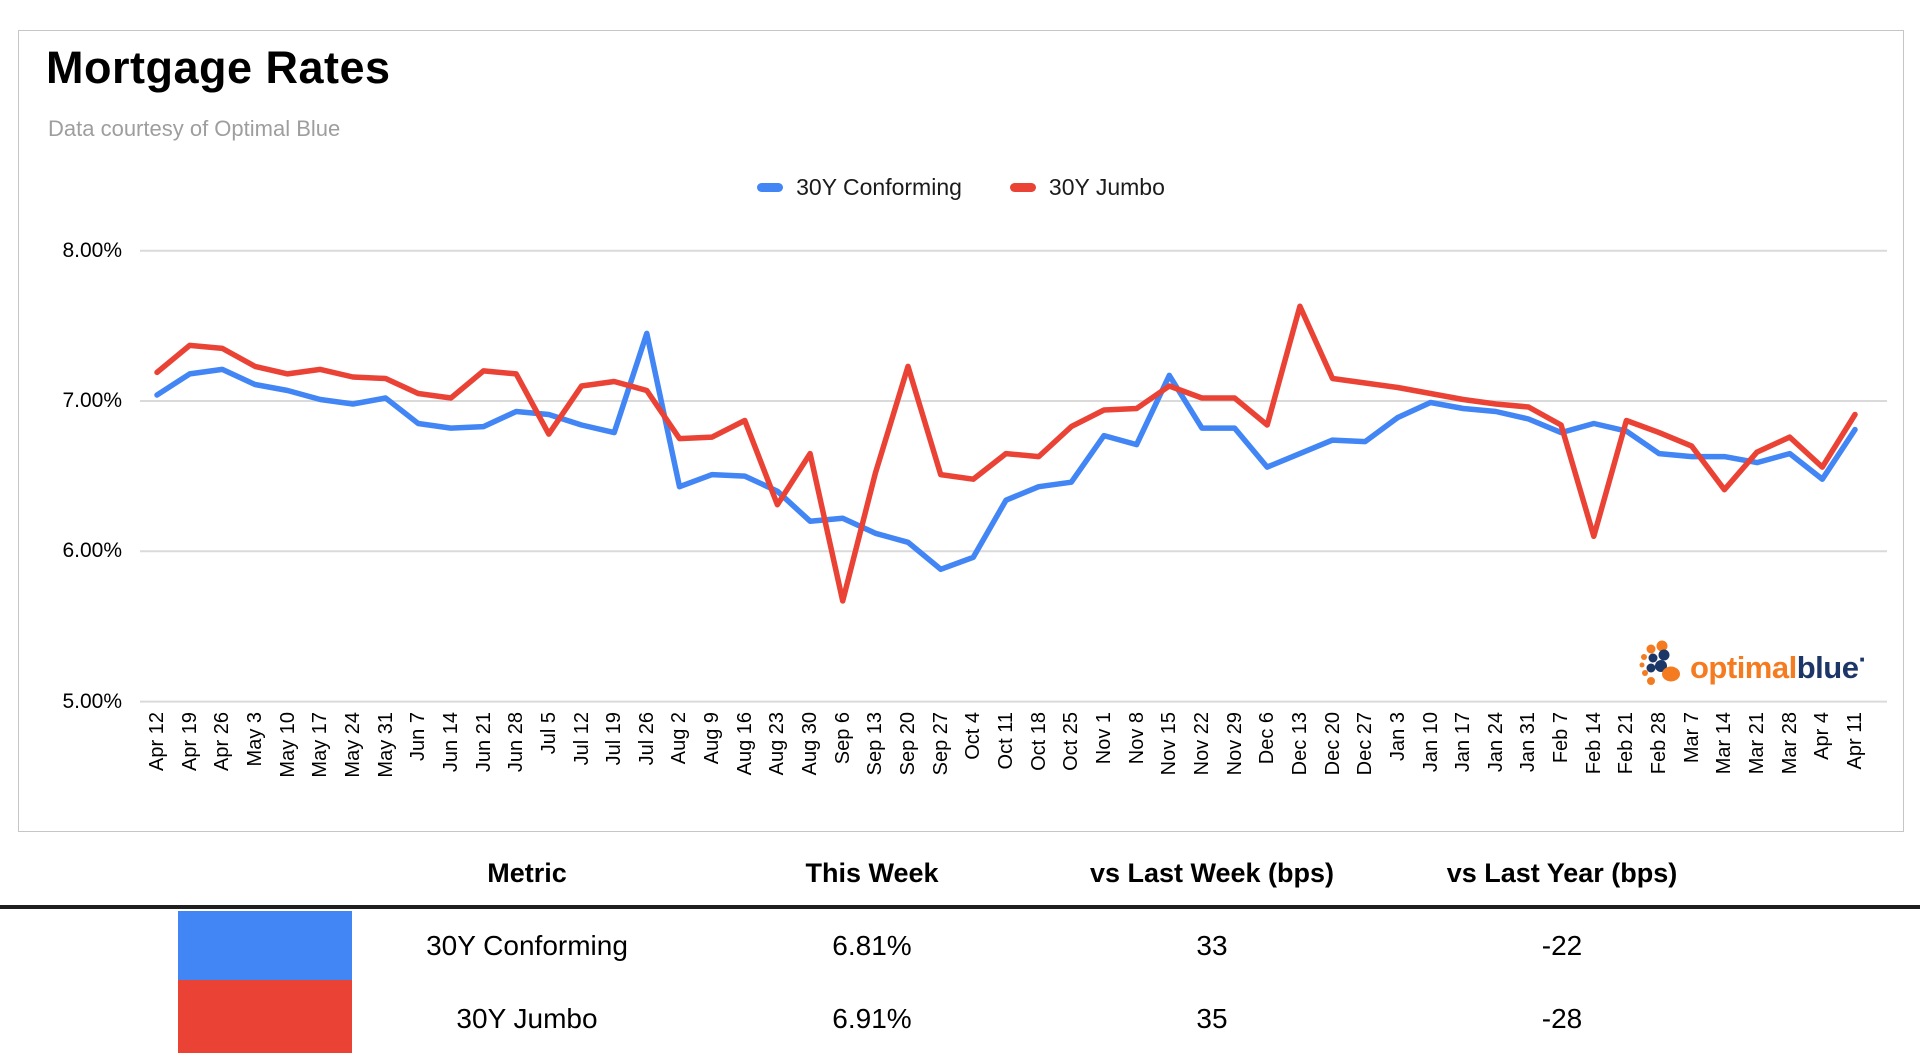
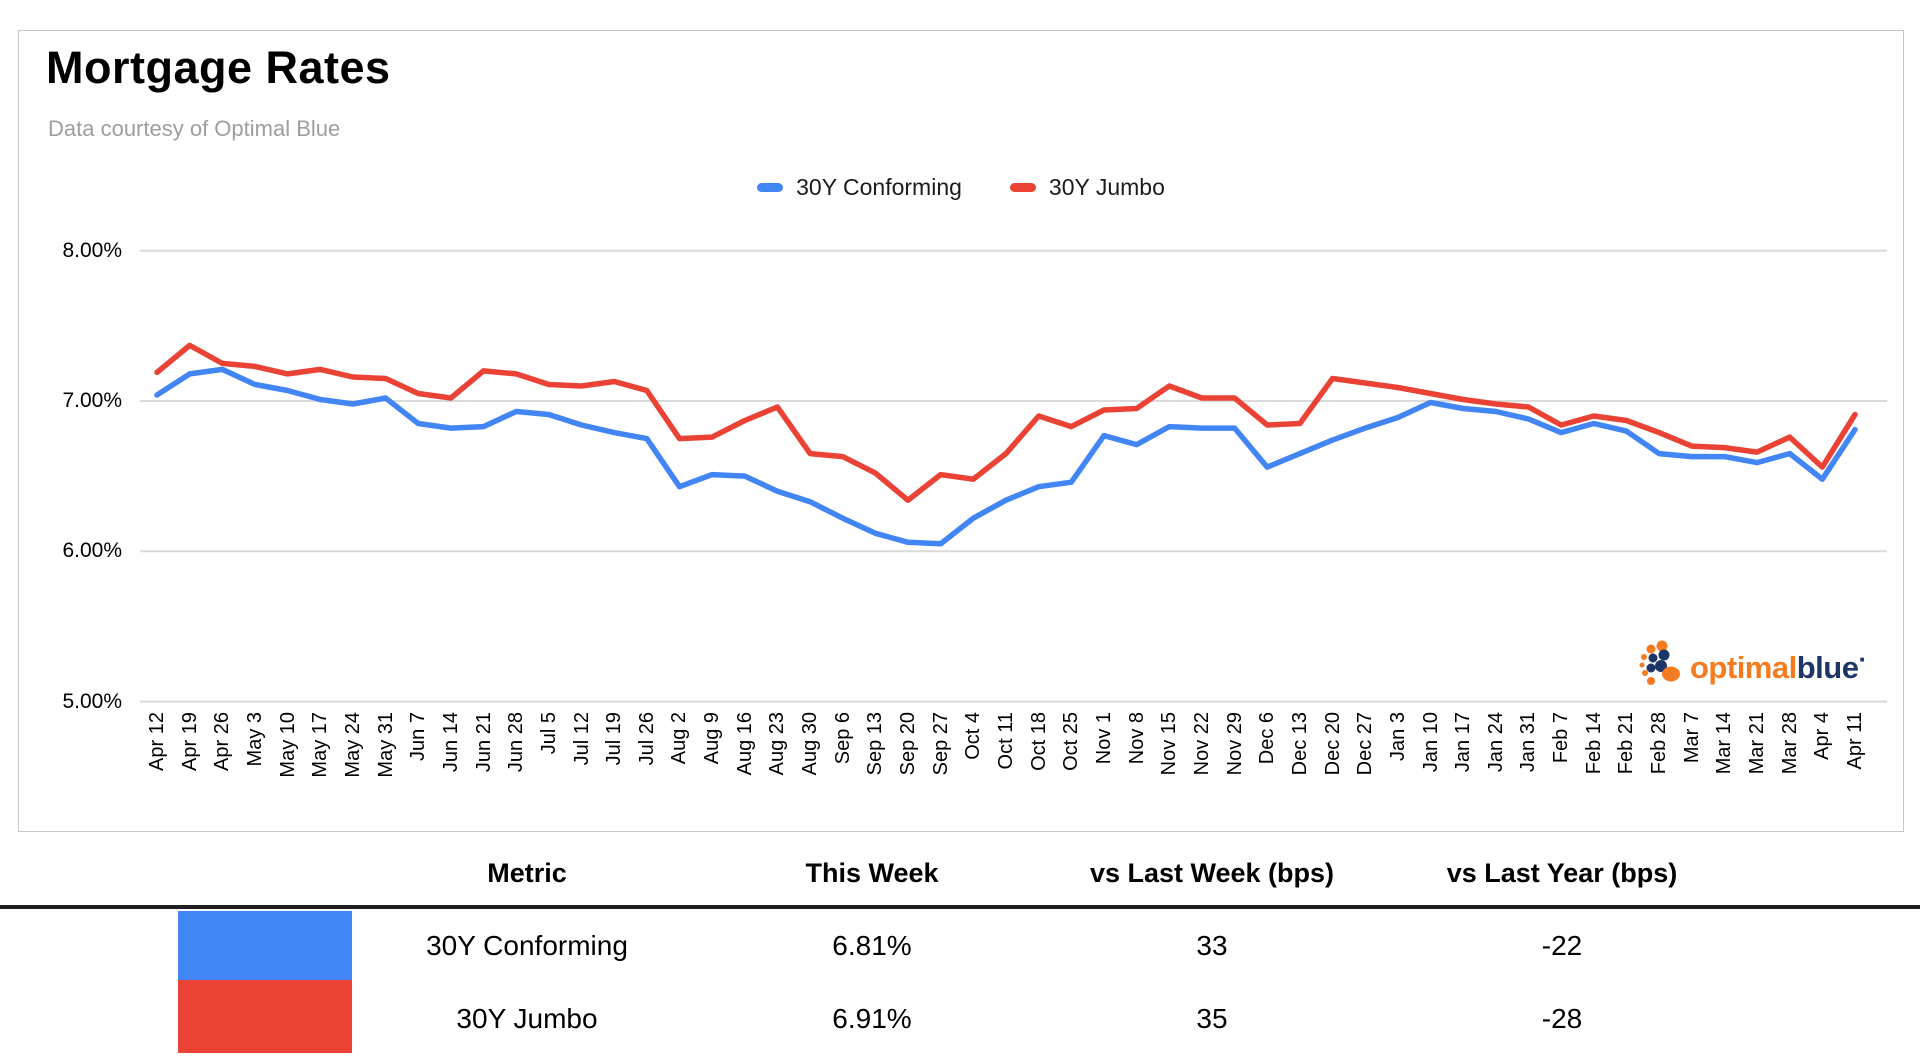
30Y Jumbo/Apr 26: 7.35% -> 7.25%
30Y Jumbo/Jul 5: 6.78% -> 7.11%
30Y Conforming/Jul 26: 7.45% -> 6.75%
30Y Jumbo/Aug 23: 6.31% -> 6.96%
30Y Conforming/Aug 30: 6.20% -> 6.33%
30Y Jumbo/Sep 6: 5.67% -> 6.63%
30Y Jumbo/Sep 20: 7.23% -> 6.34%
30Y Conforming/Sep 27: 5.88% -> 6.05%
30Y Conforming/Oct 4: 5.96% -> 6.22%
30Y Jumbo/Oct 18: 6.63% -> 6.90%
30Y Conforming/Nov 15: 7.17% -> 6.83%
30Y Jumbo/Dec 13: 7.63% -> 6.85%
30Y Conforming/Dec 27: 6.73% -> 6.82%
30Y Jumbo/Feb 14: 6.10% -> 6.90%
30Y Jumbo/Mar 14: 6.41% -> 6.69%
